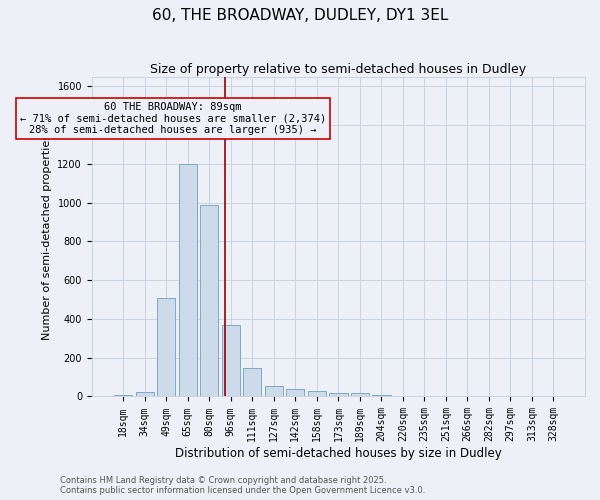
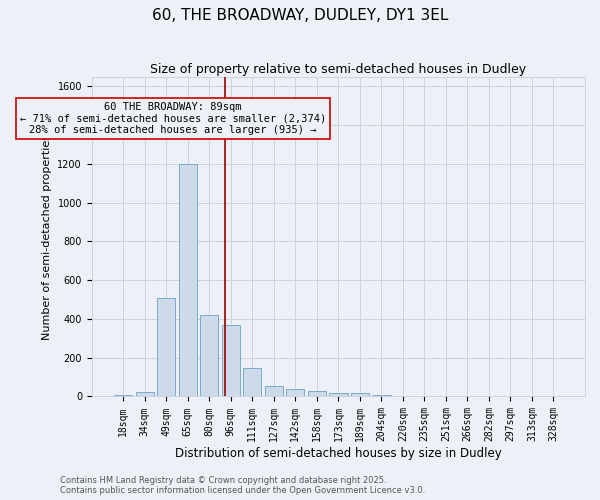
80sqm: 990 -> 420
